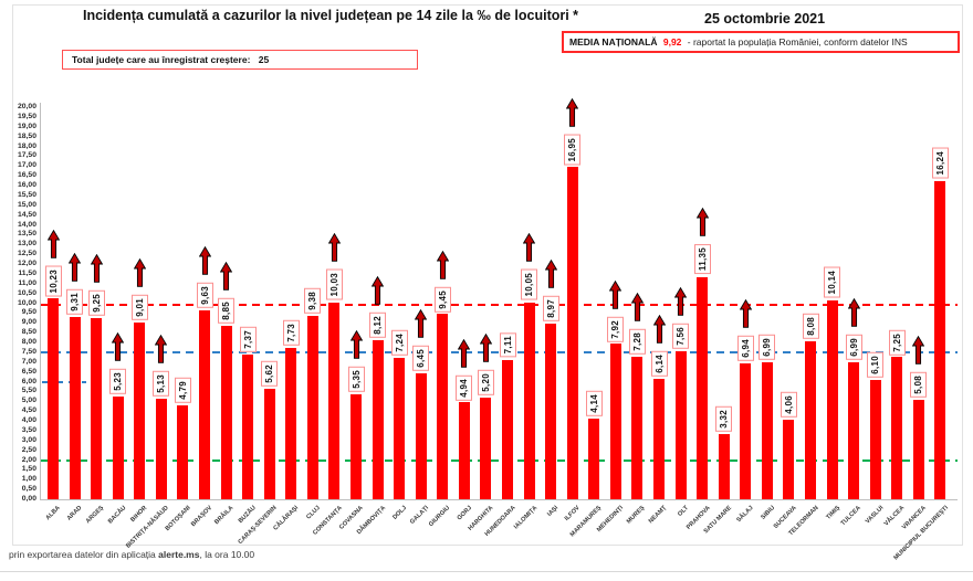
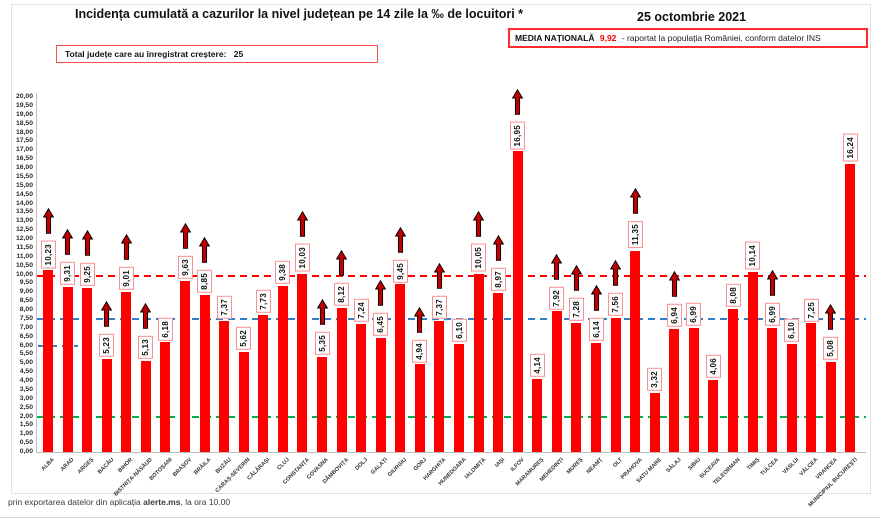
BOTOȘANI: 4,79 -> 6,18
HARGHITA: 5,20 -> 7,37
HUNEDOARA: 7,11 -> 6,10
